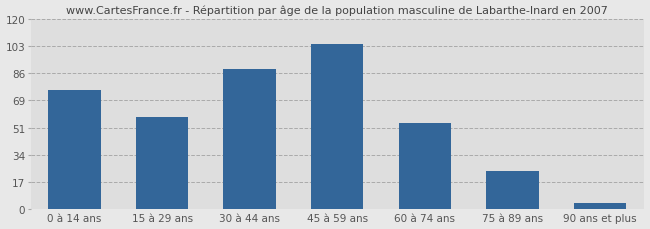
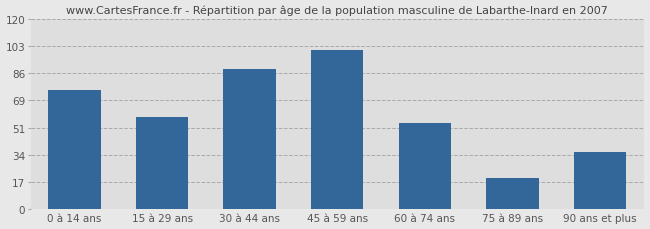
45 à 59 ans: 104 -> 100
75 à 89 ans: 24 -> 20
90 ans et plus: 4 -> 36
